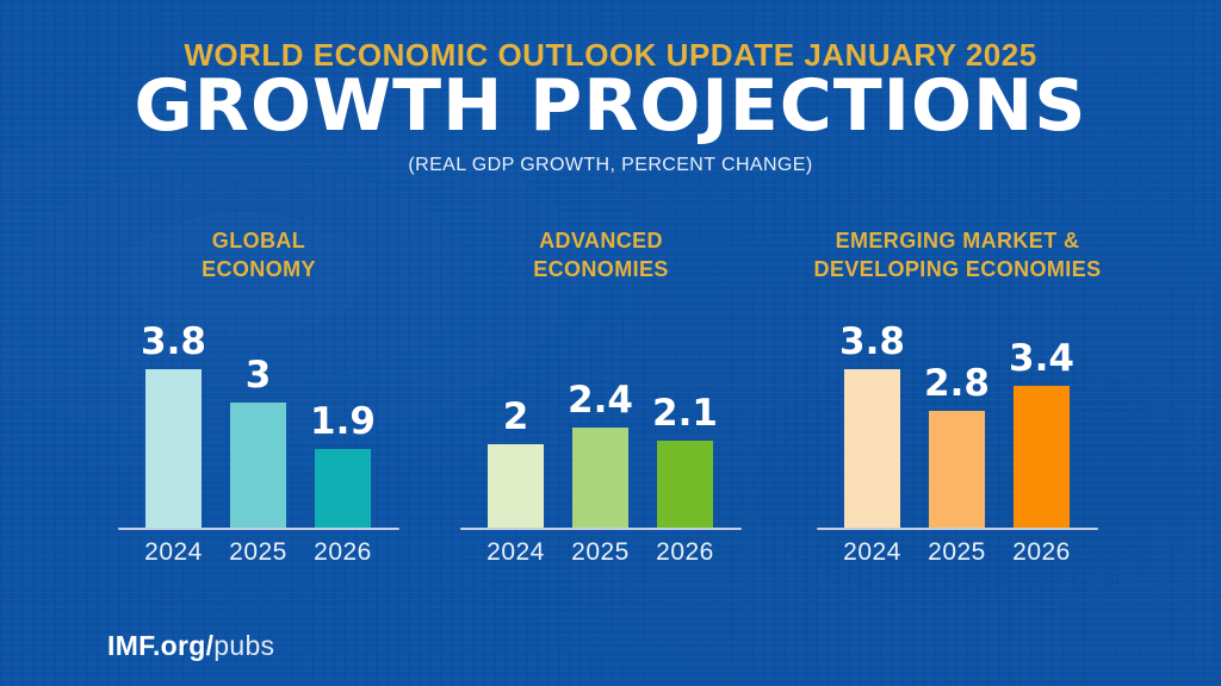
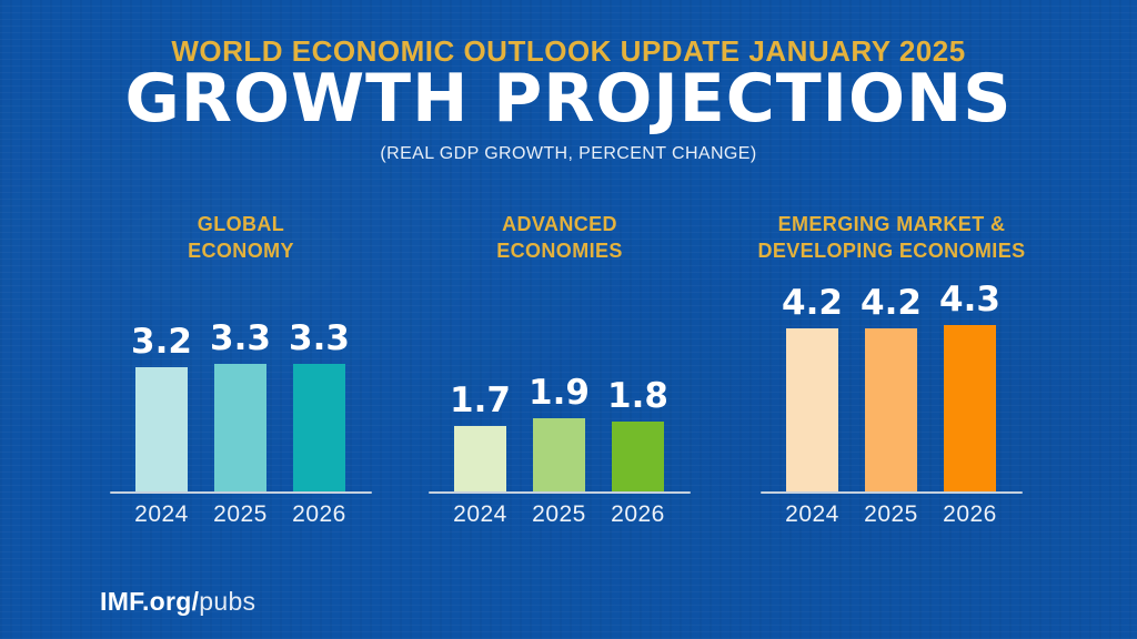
GLOBAL ECONOMY/2024: 3.8 -> 3.2
GLOBAL ECONOMY/2025: 3 -> 3.3
GLOBAL ECONOMY/2026: 1.9 -> 3.3
ADVANCED ECONOMIES/2024: 2 -> 1.7
ADVANCED ECONOMIES/2025: 2.4 -> 1.9
ADVANCED ECONOMIES/2026: 2.1 -> 1.8
EMERGING MARKET & DEVELOPING ECONOMIES/2024: 3.8 -> 4.2
EMERGING MARKET & DEVELOPING ECONOMIES/2025: 2.8 -> 4.2
EMERGING MARKET & DEVELOPING ECONOMIES/2026: 3.4 -> 4.3
